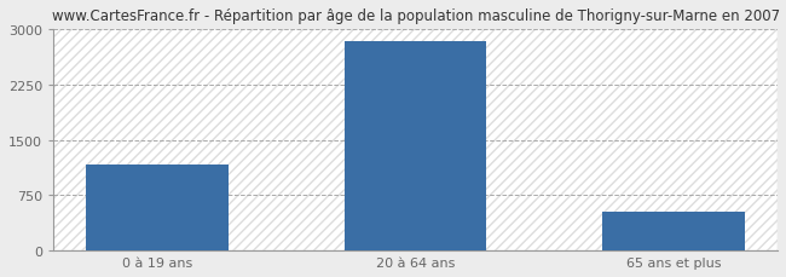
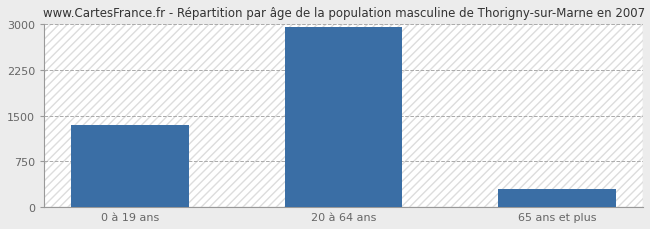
0 à 19 ans: 1160 -> 1350
20 à 64 ans: 2840 -> 2950
65 ans et plus: 520 -> 300
